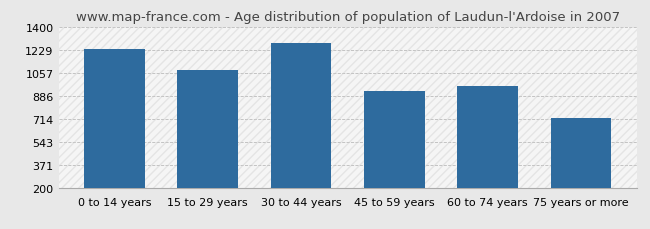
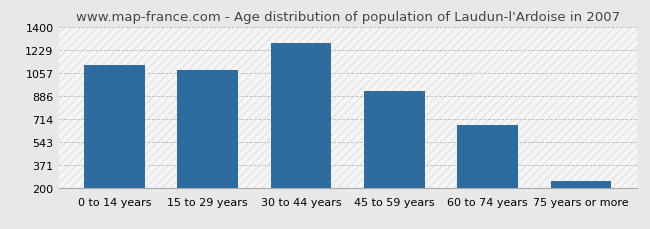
0 to 14 years: 1230 -> 1110
60 to 74 years: 960 -> 660
75 years or more: 720 -> 250
